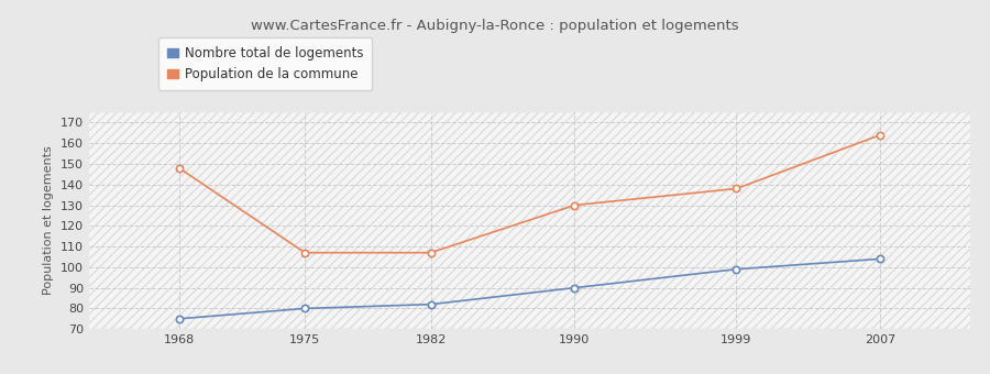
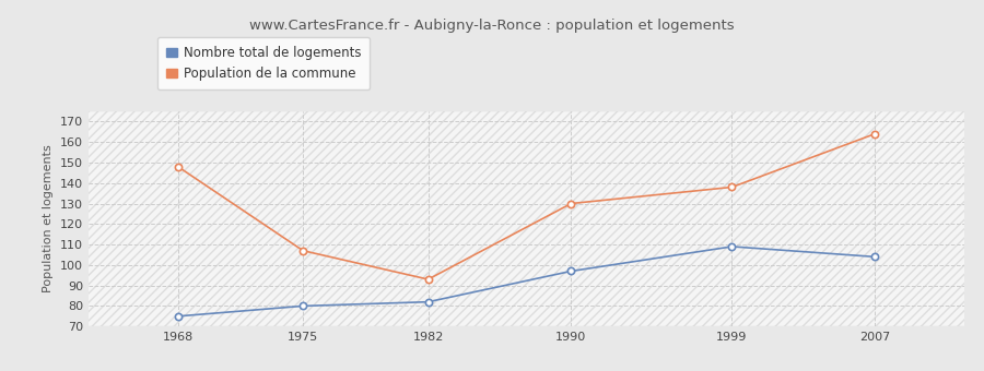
Population de la commune/1982: 107 -> 93
Nombre total de logements/1990: 90 -> 97
Nombre total de logements/1999: 99 -> 109
